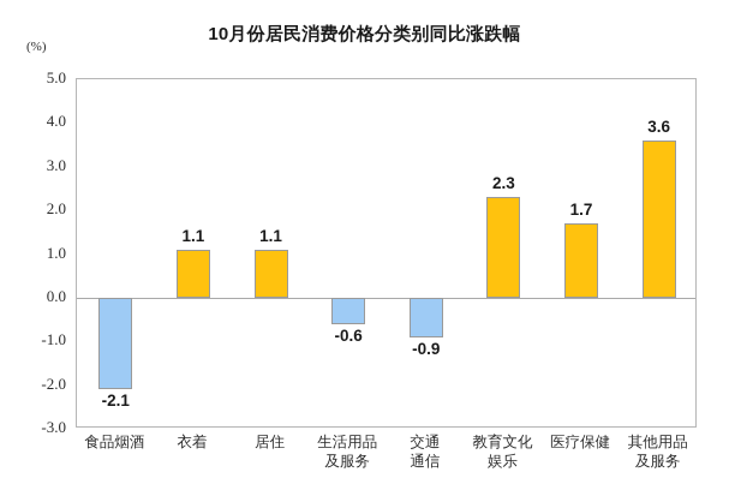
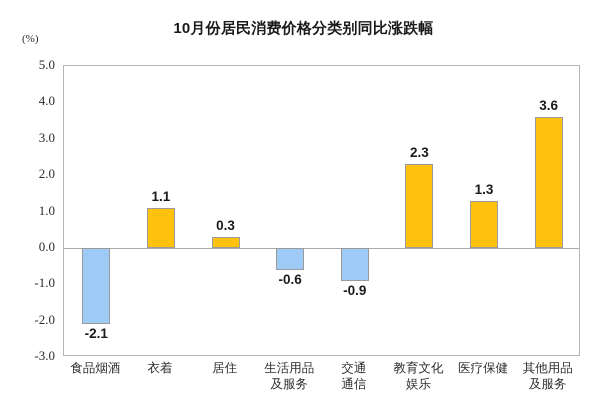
居住: 1.1 -> 0.3
医疗保健: 1.7 -> 1.3
